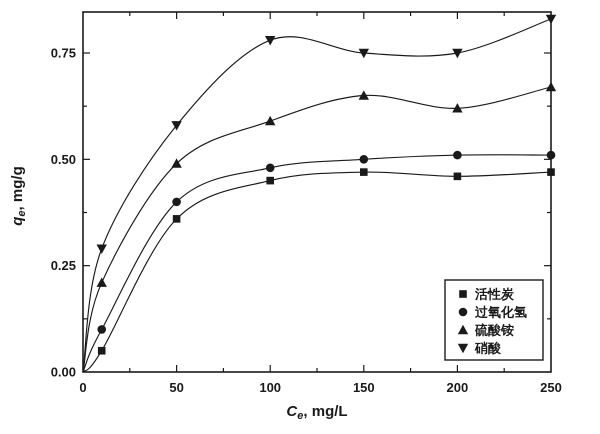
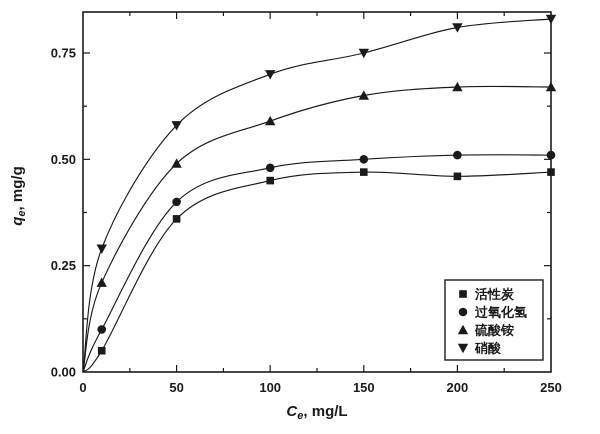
硝酸/100: 0.78 -> 0.70
硫酸铵/200: 0.62 -> 0.67
硝酸/200: 0.75 -> 0.81
